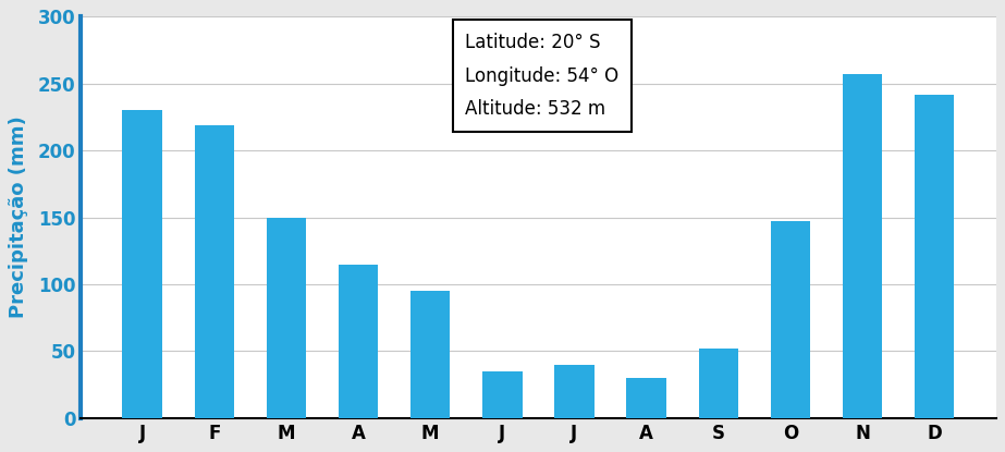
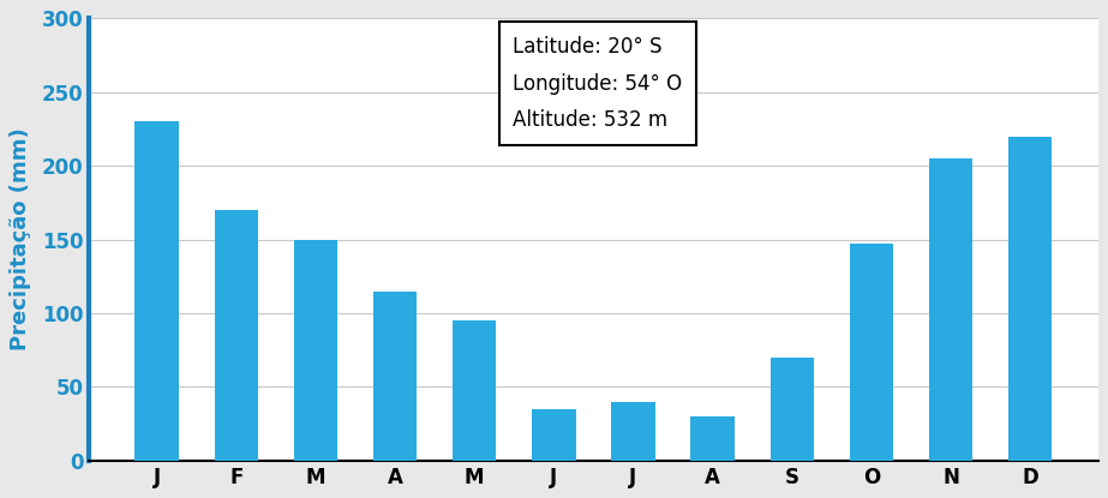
F: 219 -> 170
S: 52 -> 70
N: 257 -> 205
D: 242 -> 220
